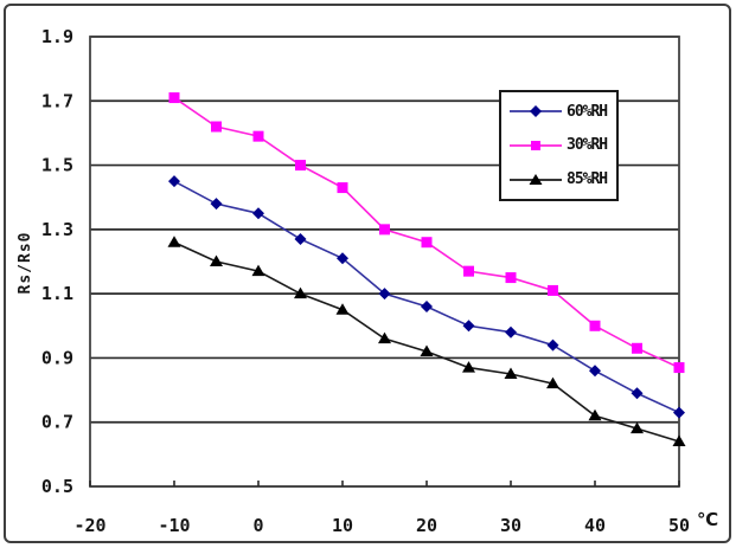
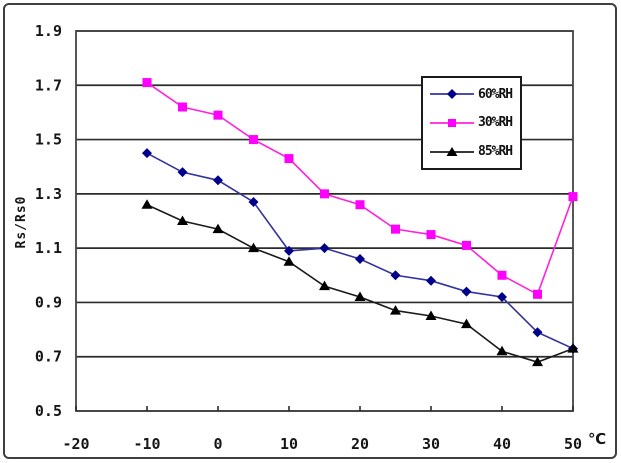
60%RH/10: 1.21 -> 1.09
60%RH/40: 0.86 -> 0.92
30%RH/50: 0.87 -> 1.29
85%RH/50: 0.64 -> 0.73
